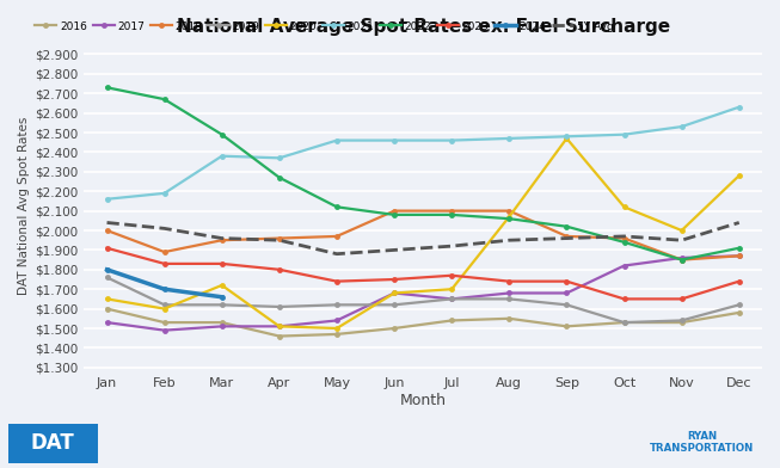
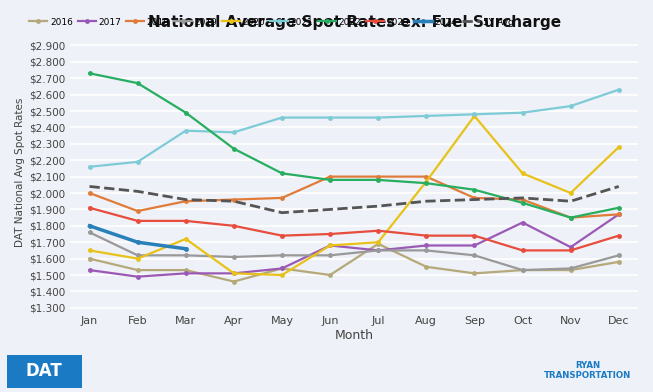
2016/May: $1.47 -> $1.54
2016/Jul: $1.54 -> $1.69
2017/Nov: $1.86 -> $1.67
